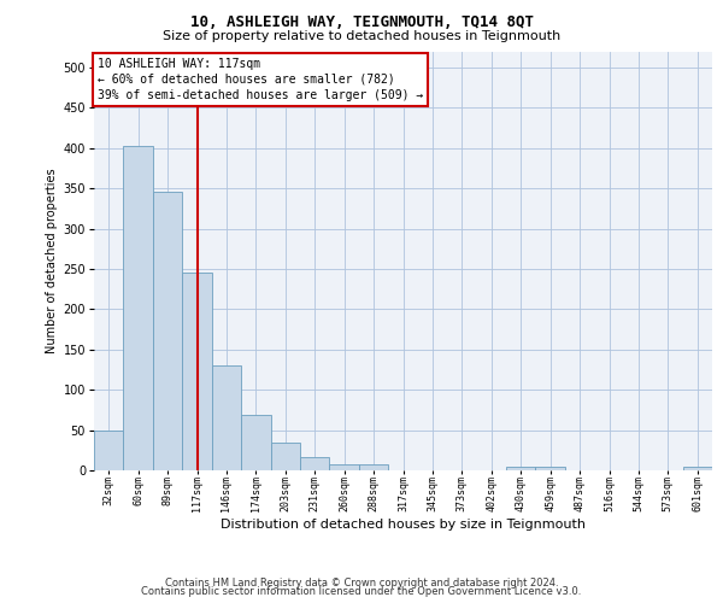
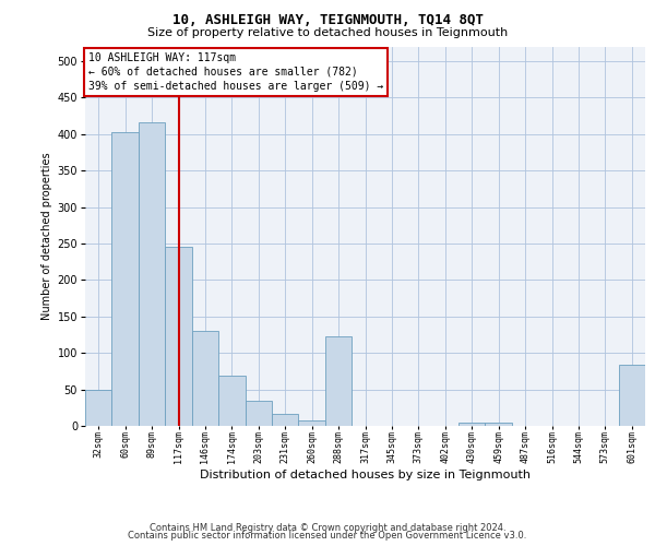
89sqm: 345 -> 416
288sqm: 7 -> 122
601sqm: 4 -> 84
